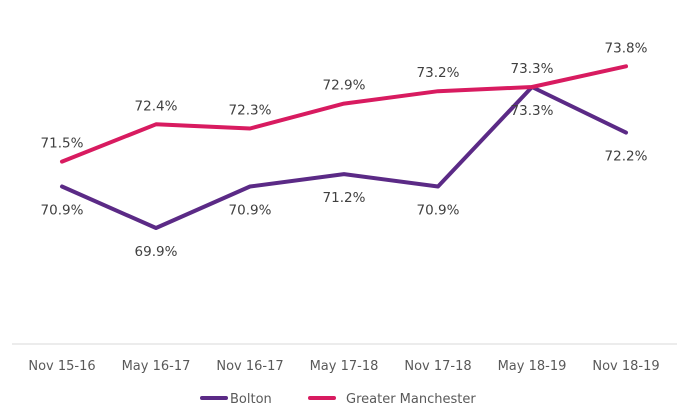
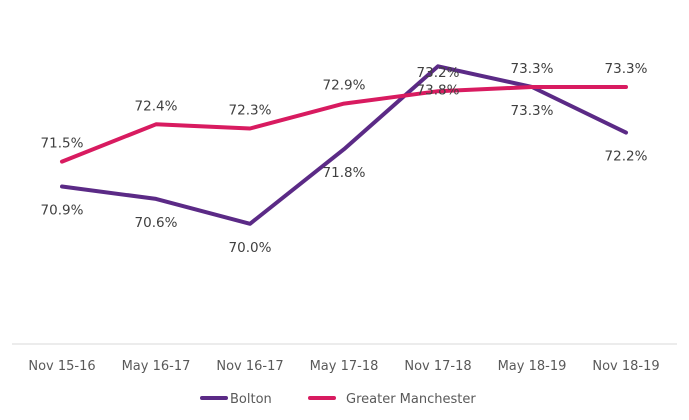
Bolton/May 16-17: 69.9% -> 70.6%
Bolton/Nov 16-17: 70.9% -> 70.0%
Bolton/May 17-18: 71.2% -> 71.8%
Bolton/Nov 17-18: 70.9% -> 73.8%
Greater Manchester/Nov 18-19: 73.8% -> 73.3%
